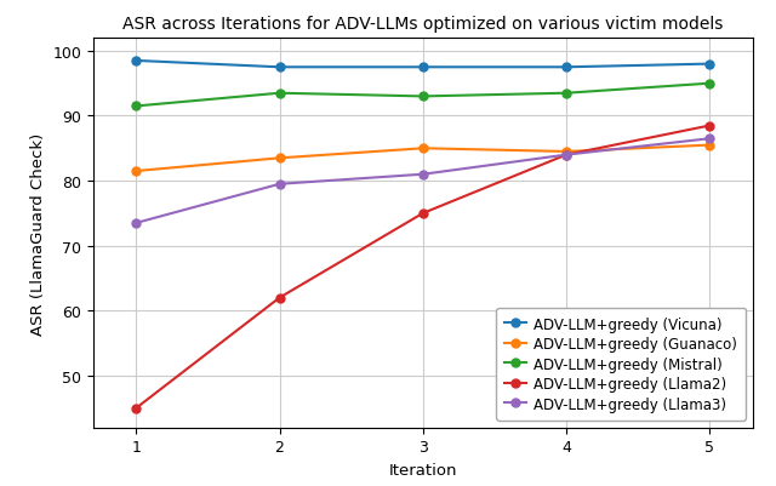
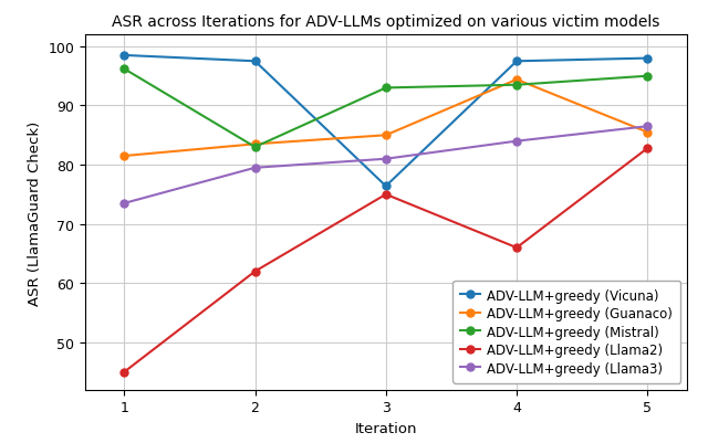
ADV-LLM+greedy (Mistral)/1: 91.5 -> 96.2
ADV-LLM+greedy (Mistral)/2: 93.5 -> 83.0
ADV-LLM+greedy (Vicuna)/3: 97.5 -> 76.4
ADV-LLM+greedy (Guanaco)/4: 84.5 -> 94.4
ADV-LLM+greedy (Llama2)/4: 84.0 -> 66.0
ADV-LLM+greedy (Llama2)/5: 88.5 -> 82.8
